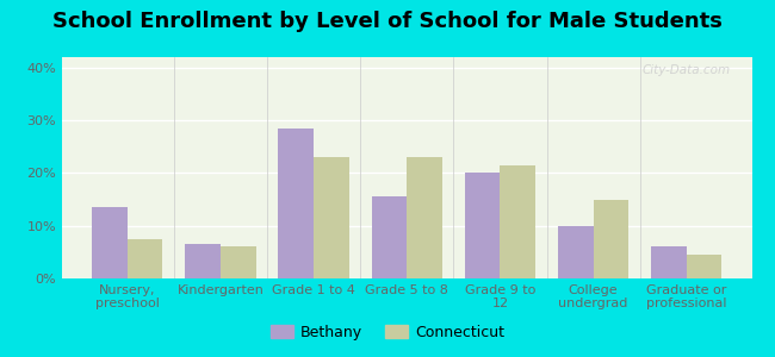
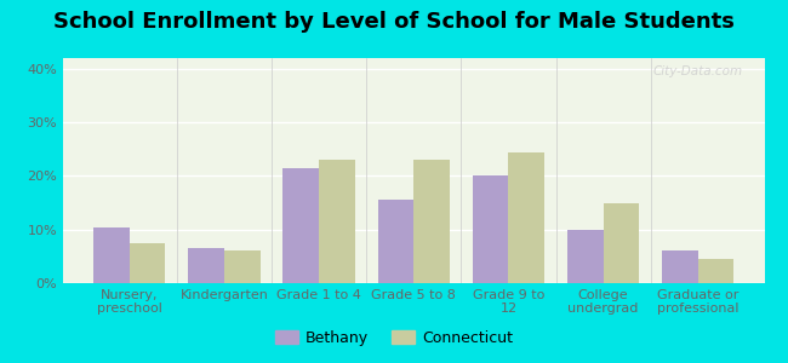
Bethany/Nursery, preschool: 13.5% -> 10.5%
Bethany/Grade 1 to 4: 28.5% -> 21.5%
Connecticut/Grade 9 to 12: 21.5% -> 24.5%
